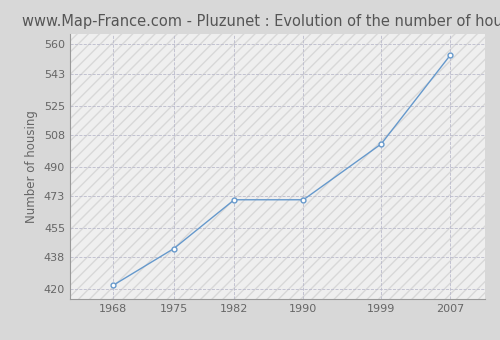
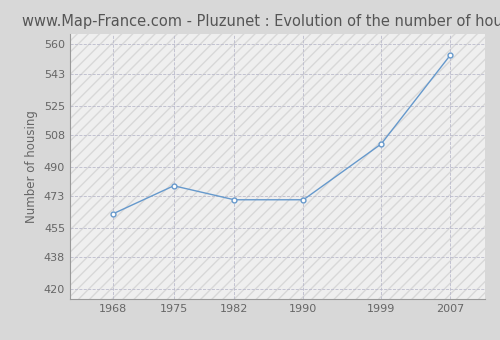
1968: 422 -> 463
1975: 443 -> 479
